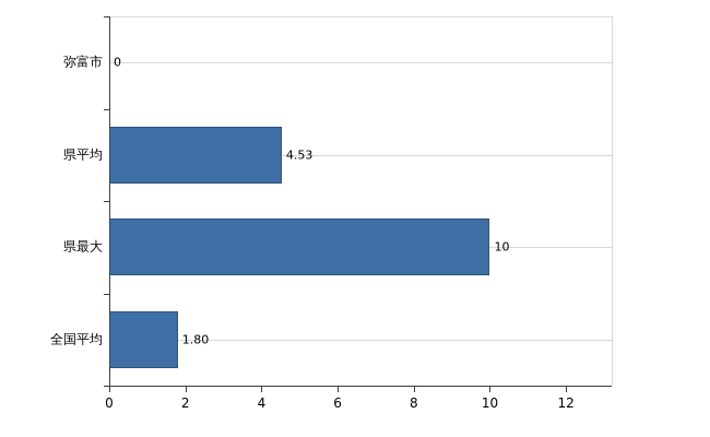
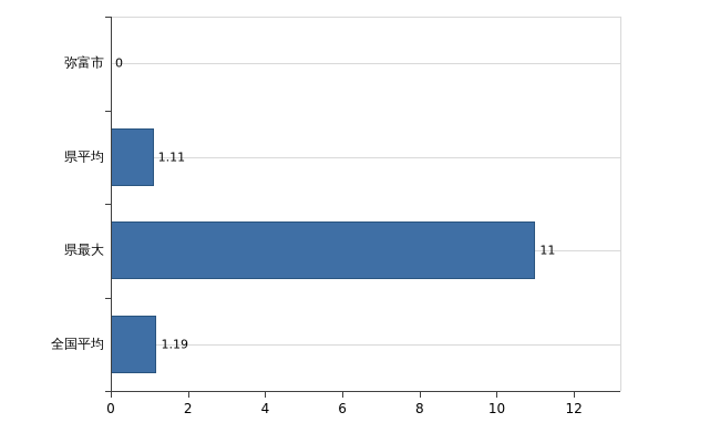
県平均: 4.53 -> 1.11
県最大: 10 -> 11
全国平均: 1.80 -> 1.19
